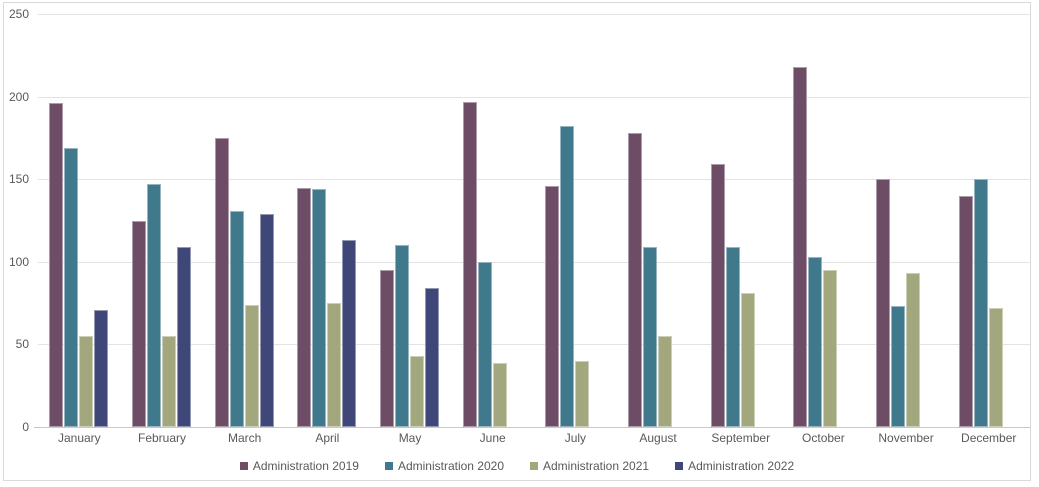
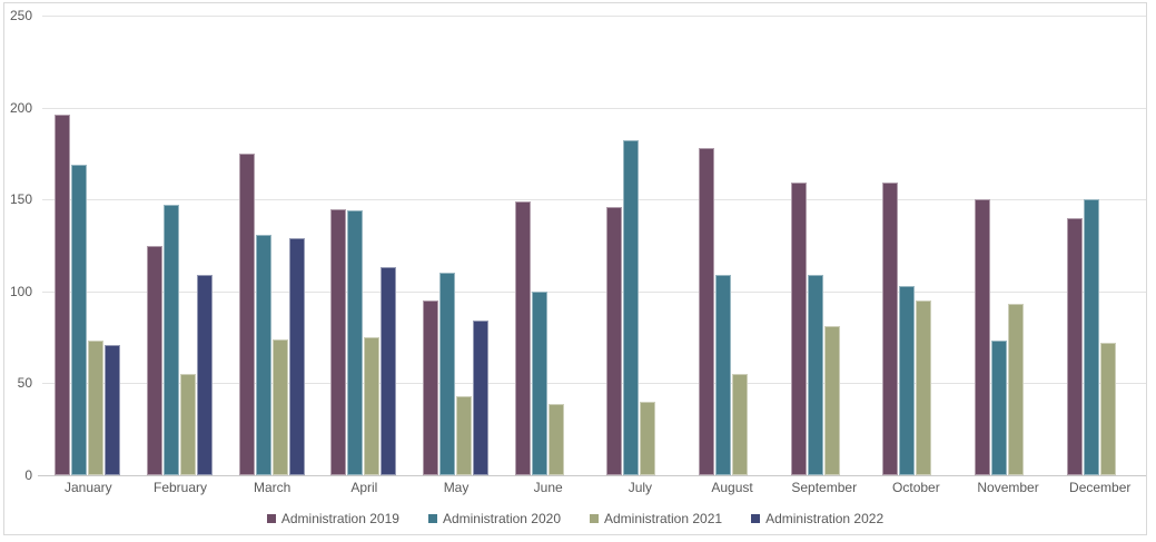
Administration 2021/January: 55 -> 73
Administration 2019/June: 197 -> 149
Administration 2019/October: 218 -> 159
